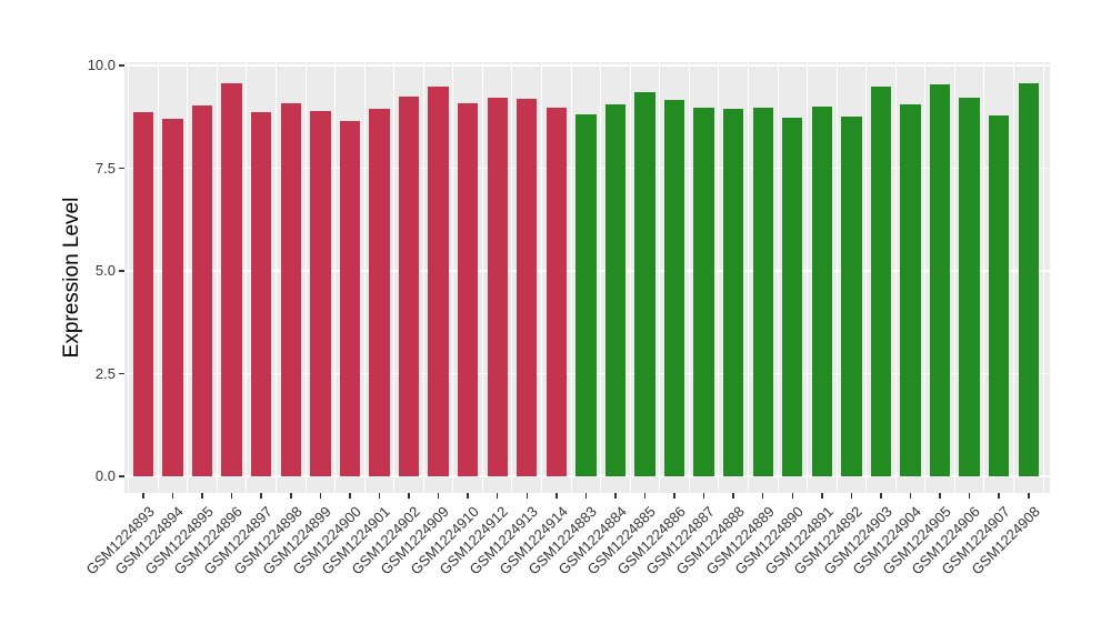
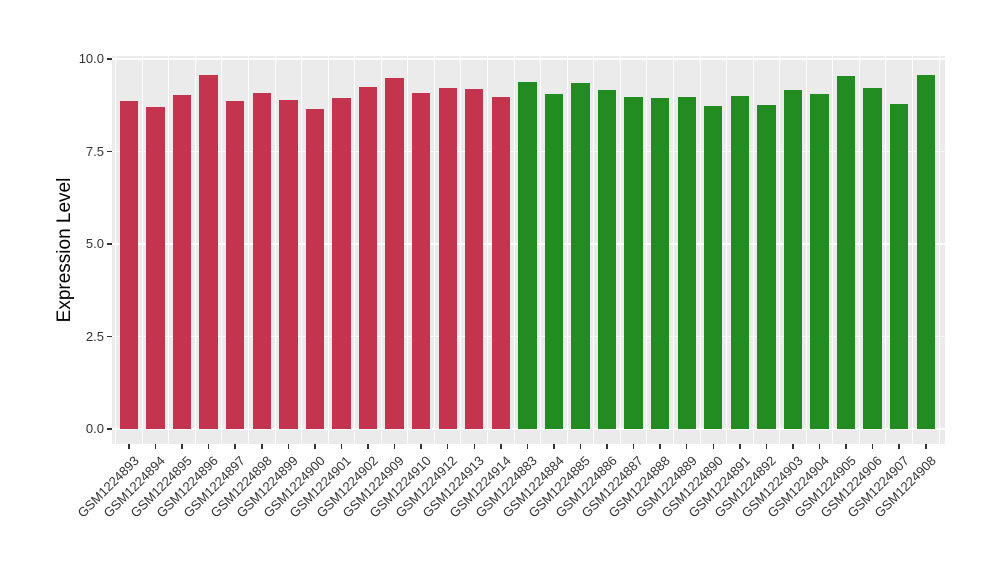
GSM1224883: 8.8 -> 9.4
GSM1224903: 9.5 -> 9.2
